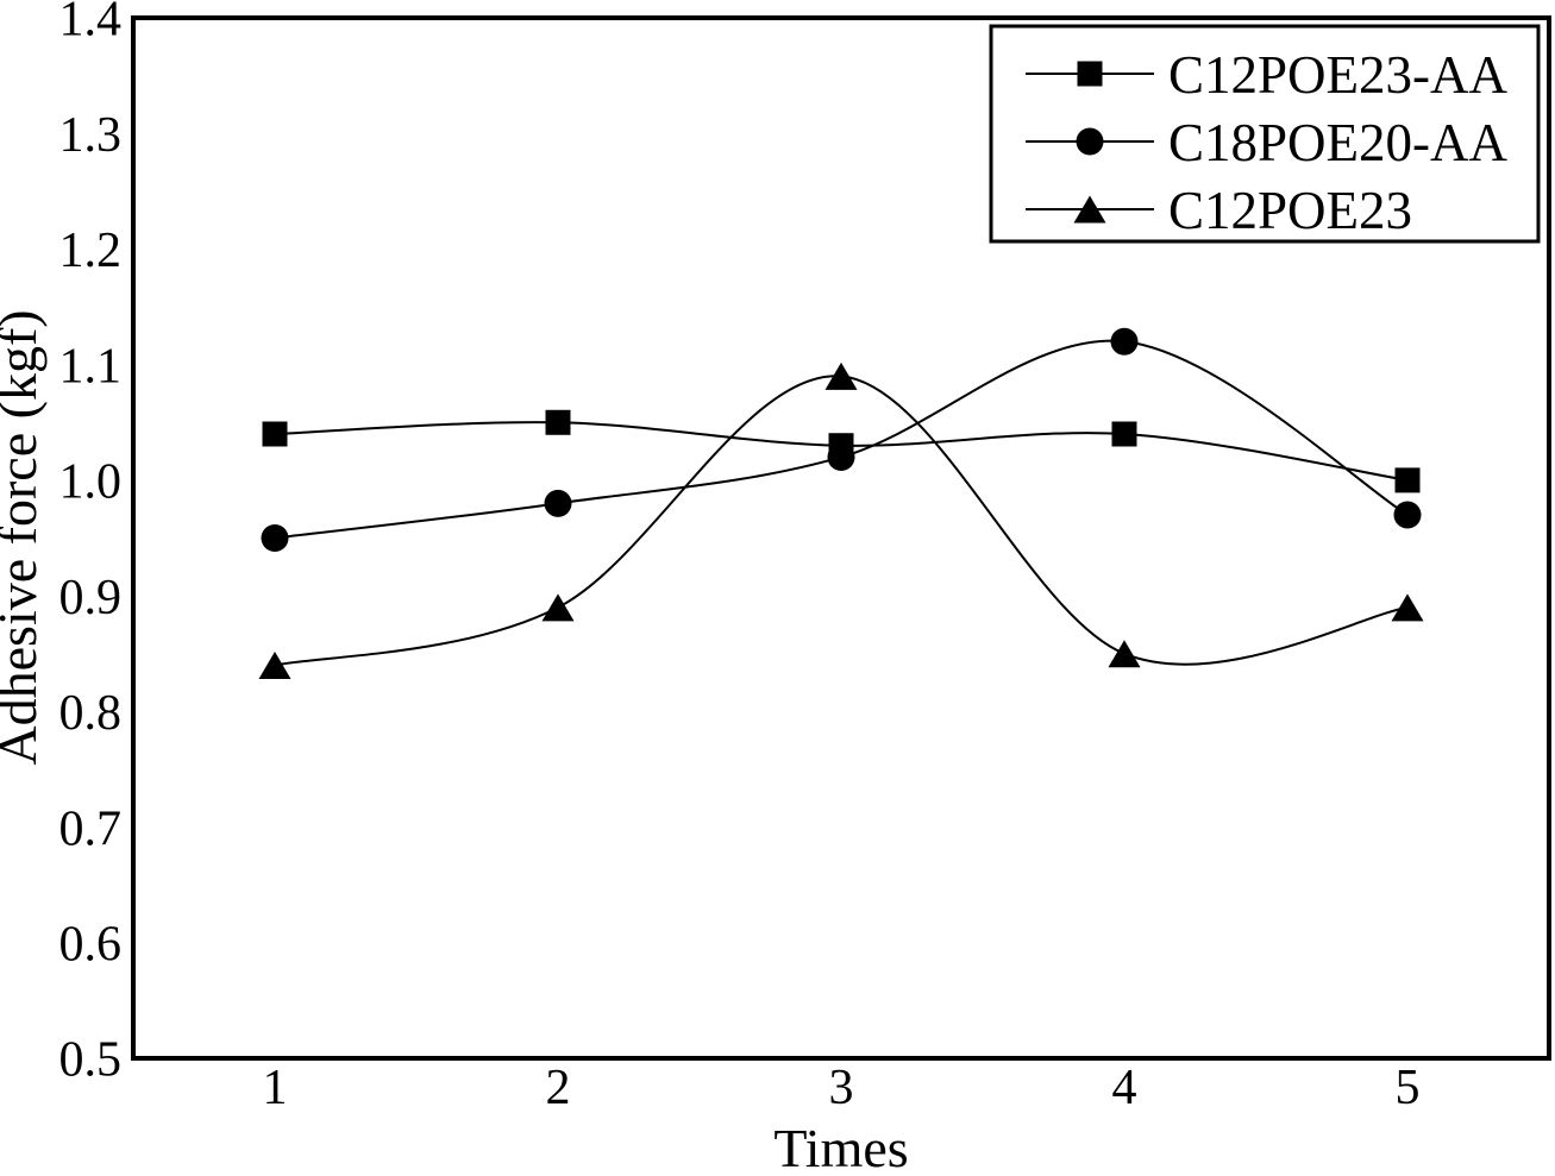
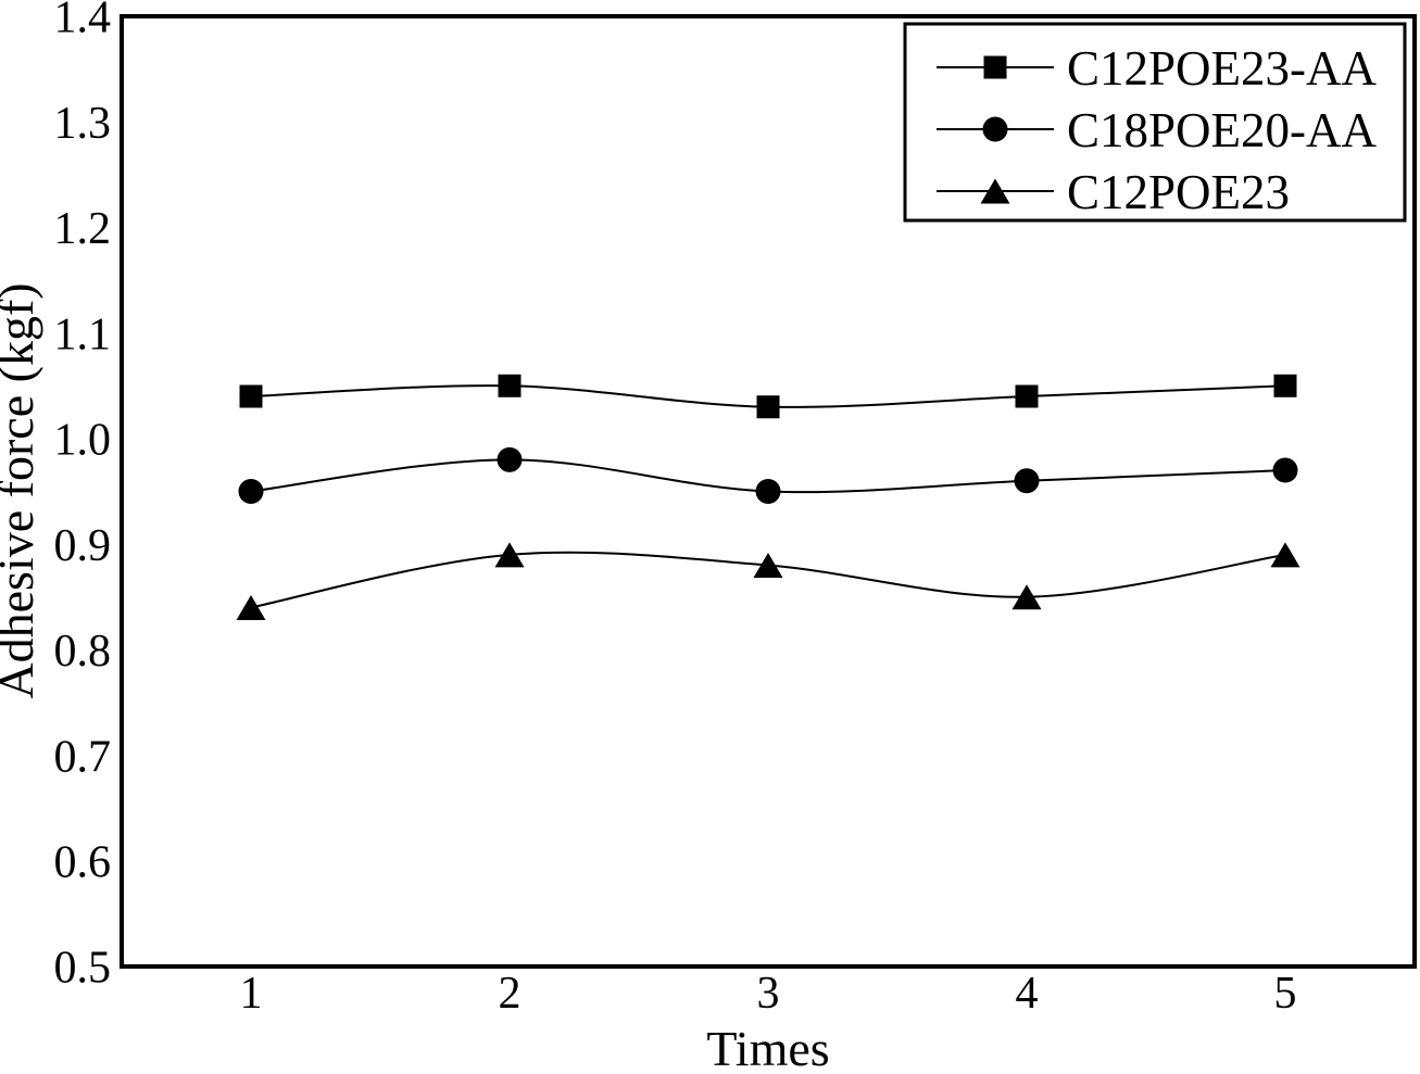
C18POE20-AA/3: 1.02 -> 0.95
C12POE23/3: 1.09 -> 0.88
C18POE20-AA/4: 1.12 -> 0.96
C12POE23-AA/5: 1.00 -> 1.05
